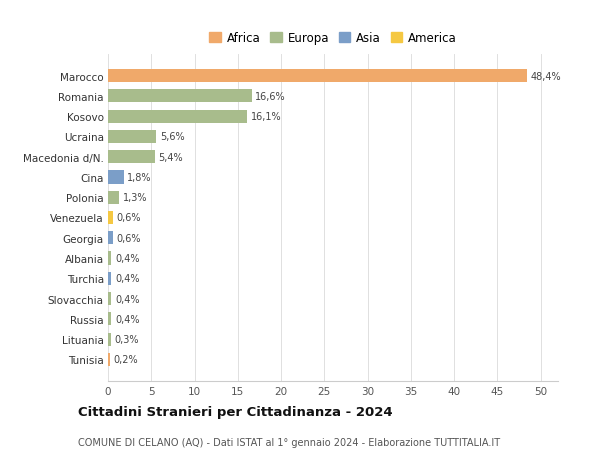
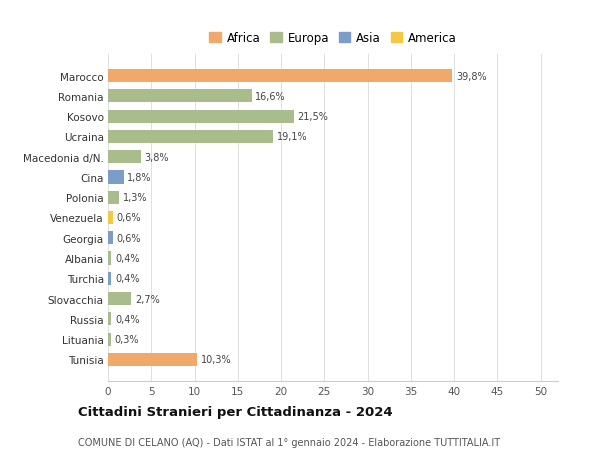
Marocco: 48,4% -> 39,8%
Kosovo: 16,1% -> 21,5%
Ucraina: 5,6% -> 19,1%
Macedonia d/N.: 5,4% -> 3,8%
Slovacchia: 0,4% -> 2,7%
Tunisia: 0,2% -> 10,3%
